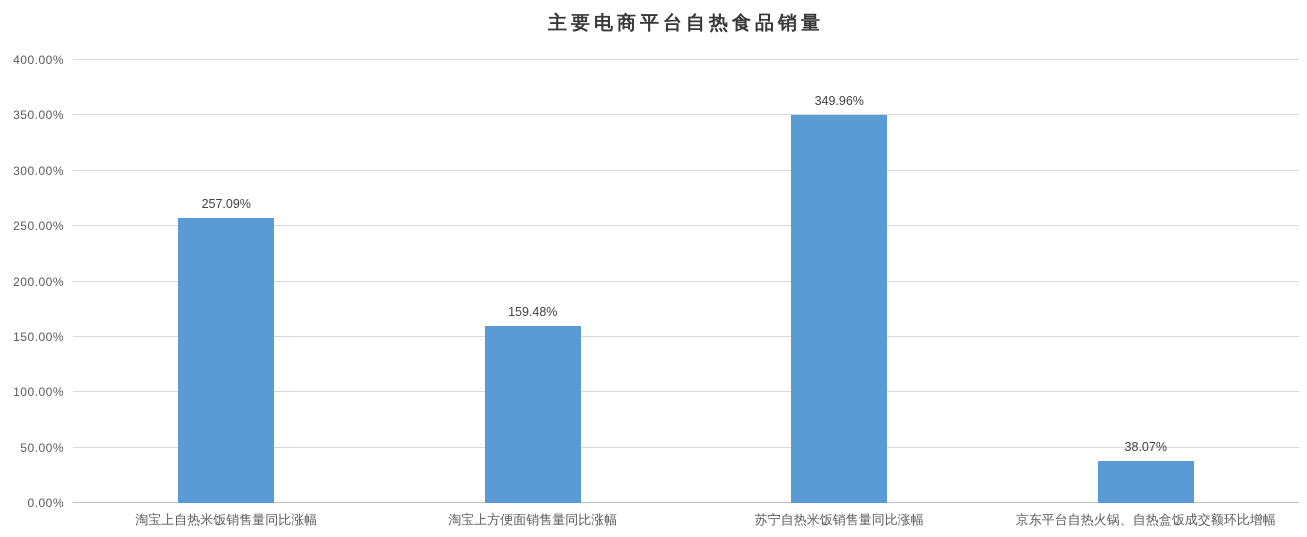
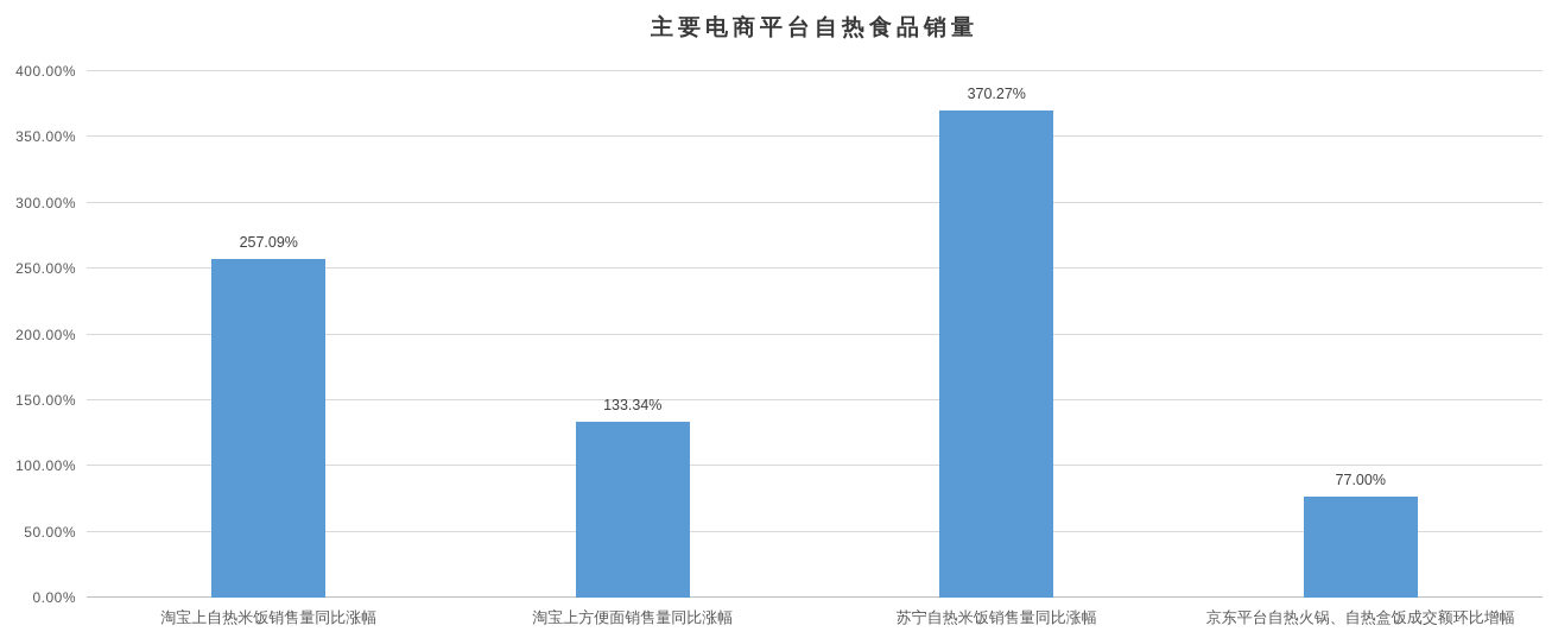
淘宝上方便面销售量同比涨幅: 159.48% -> 133.34%
苏宁自热米饭销售量同比涨幅: 349.96% -> 370.27%
京东平台自热火锅、自热盒饭成交额环比增幅: 38.07% -> 77.00%
